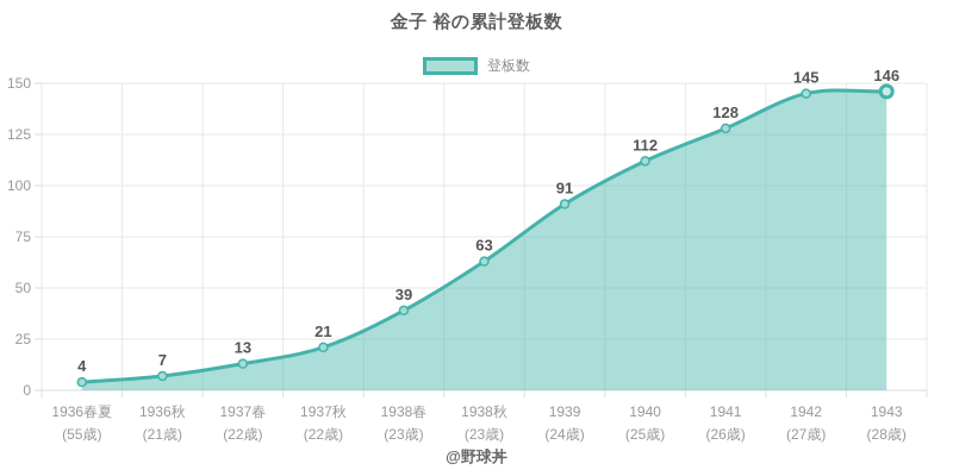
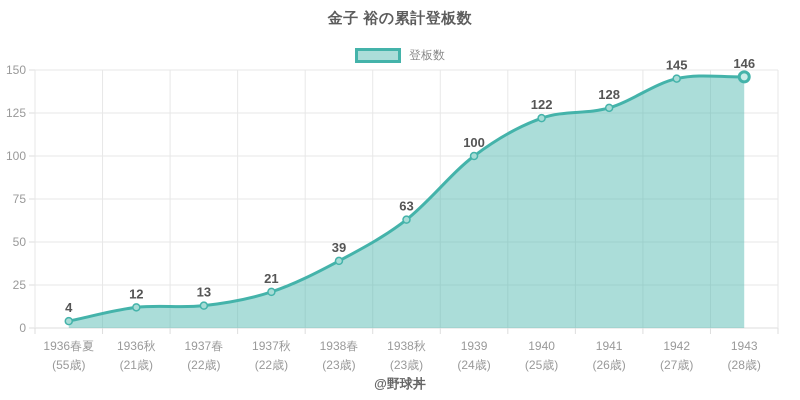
1936秋: 7 -> 12
1939: 91 -> 100
1940: 112 -> 122
